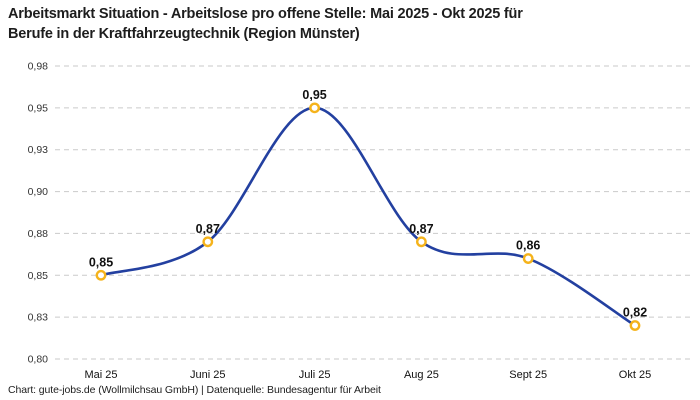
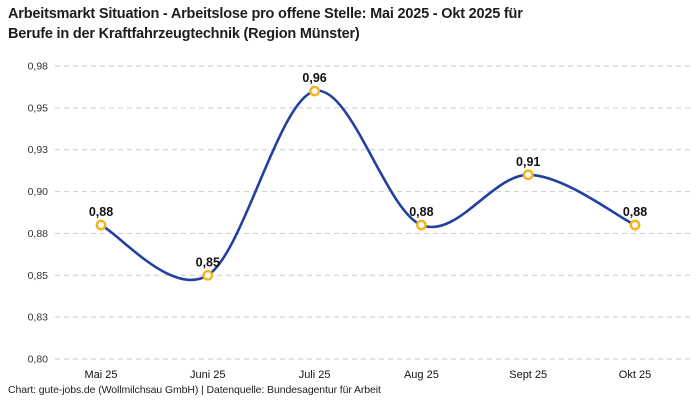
Mai 25: 0,85 -> 0,88
Juni 25: 0,87 -> 0,85
Juli 25: 0,95 -> 0,96
Aug 25: 0,87 -> 0,88
Sept 25: 0,86 -> 0,91
Okt 25: 0,82 -> 0,88
